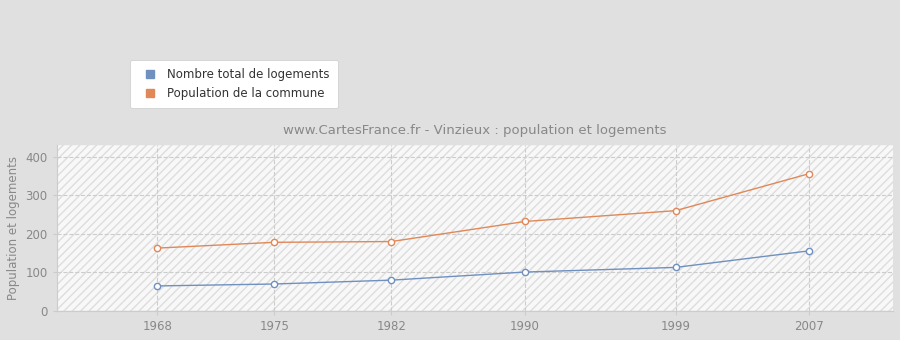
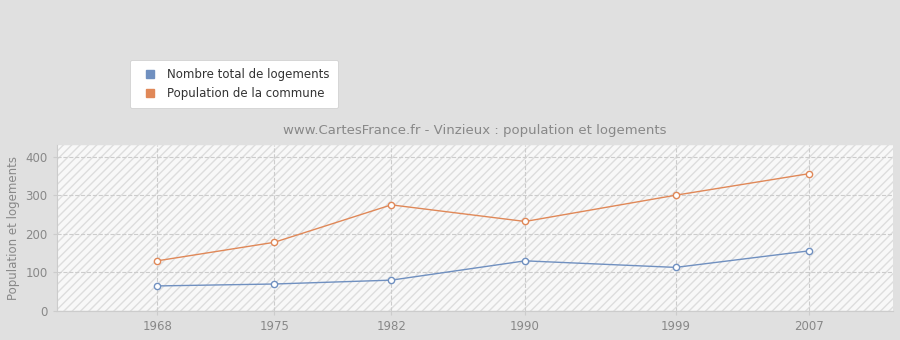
Population de la commune/1968: 163 -> 130
Population de la commune/1982: 180 -> 275
Nombre total de logements/1990: 101 -> 130
Population de la commune/1999: 260 -> 300
